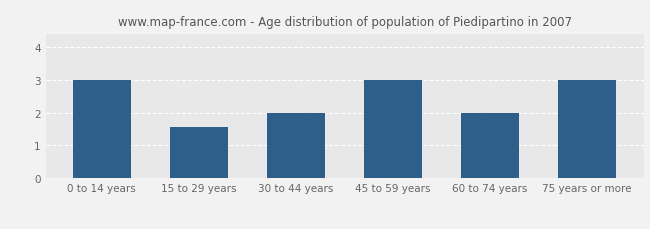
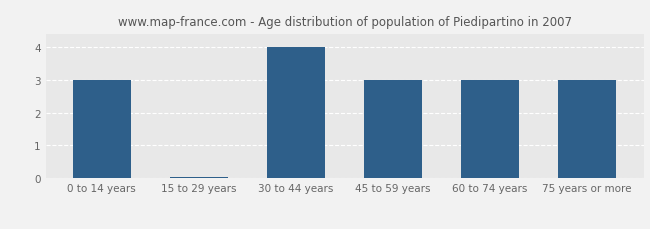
15 to 29 years: 1.55 -> 0.05
30 to 44 years: 2.00 -> 4.00
60 to 74 years: 2.00 -> 3.00
